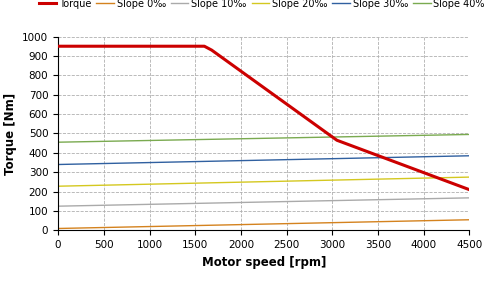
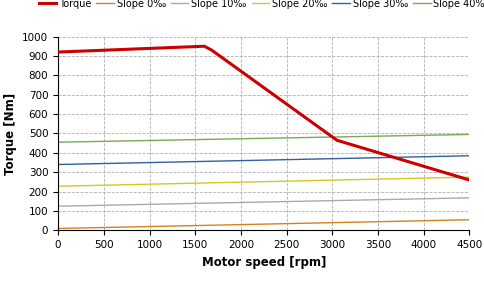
0: 950 -> 920
4500: 210 -> 260
